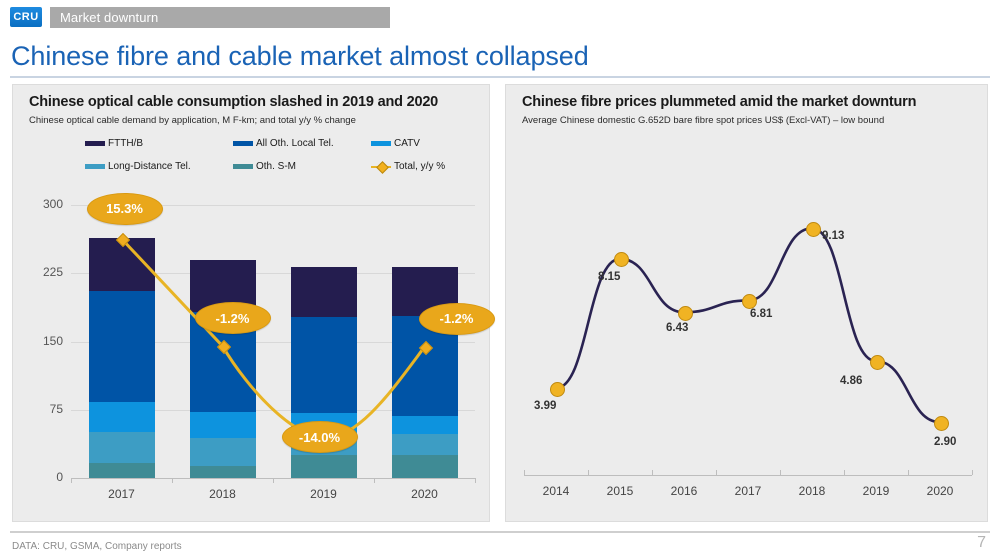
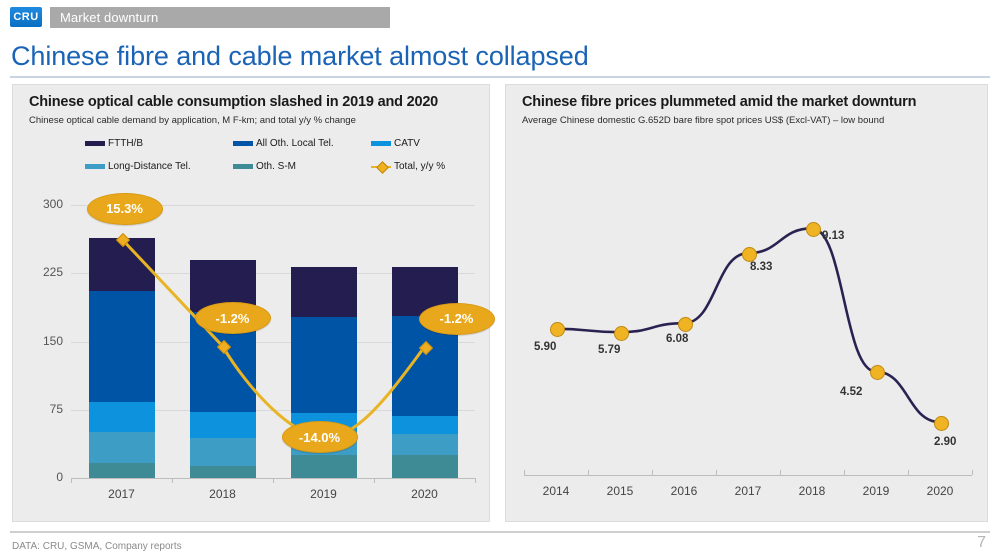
Chinese fibre prices plummeted amid the market downturn/2014: 3.99 -> 5.90
Chinese fibre prices plummeted amid the market downturn/2015: 8.15 -> 5.79
Chinese fibre prices plummeted amid the market downturn/2016: 6.43 -> 6.08
Chinese fibre prices plummeted amid the market downturn/2017: 6.81 -> 8.33
Chinese fibre prices plummeted amid the market downturn/2019: 4.86 -> 4.52
